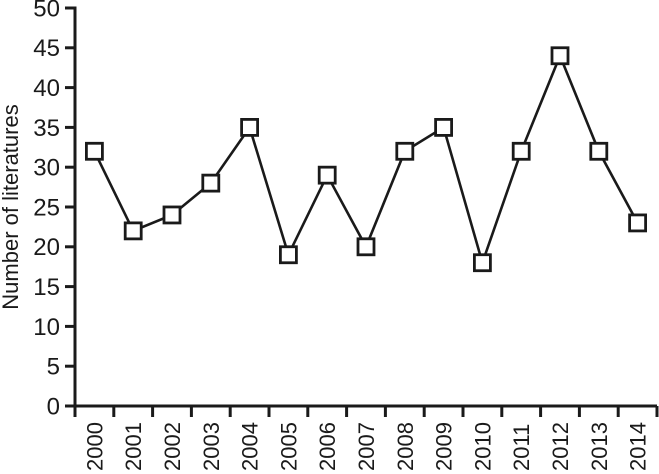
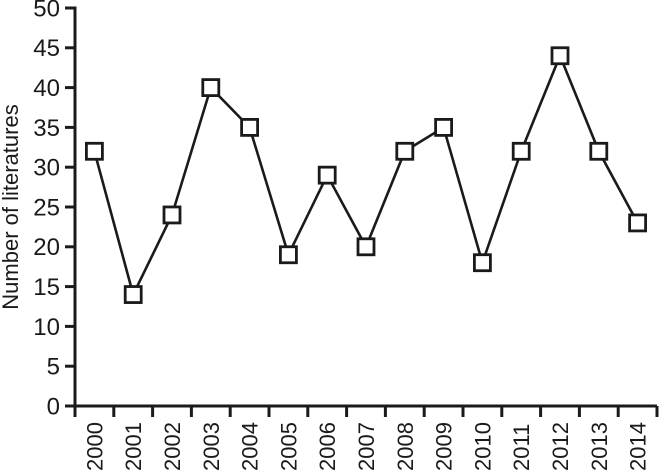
2001: 22 -> 14
2003: 28 -> 40
